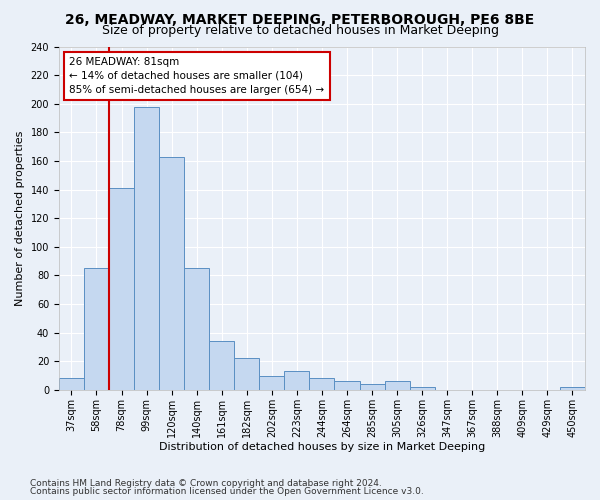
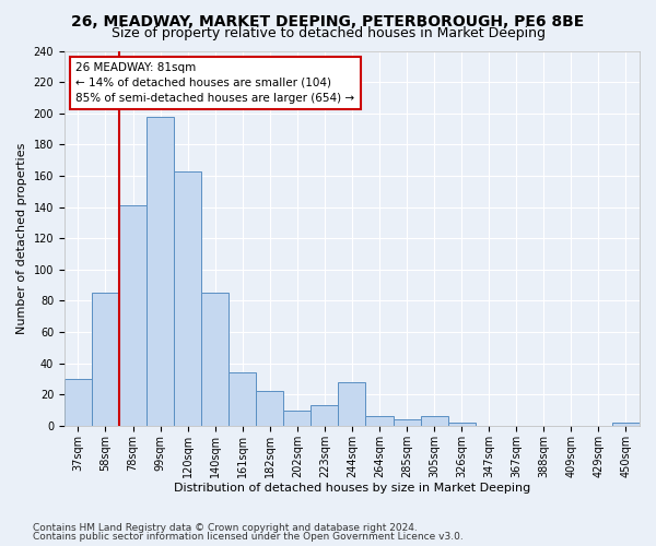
37sqm: 8 -> 30
244sqm: 8 -> 28
